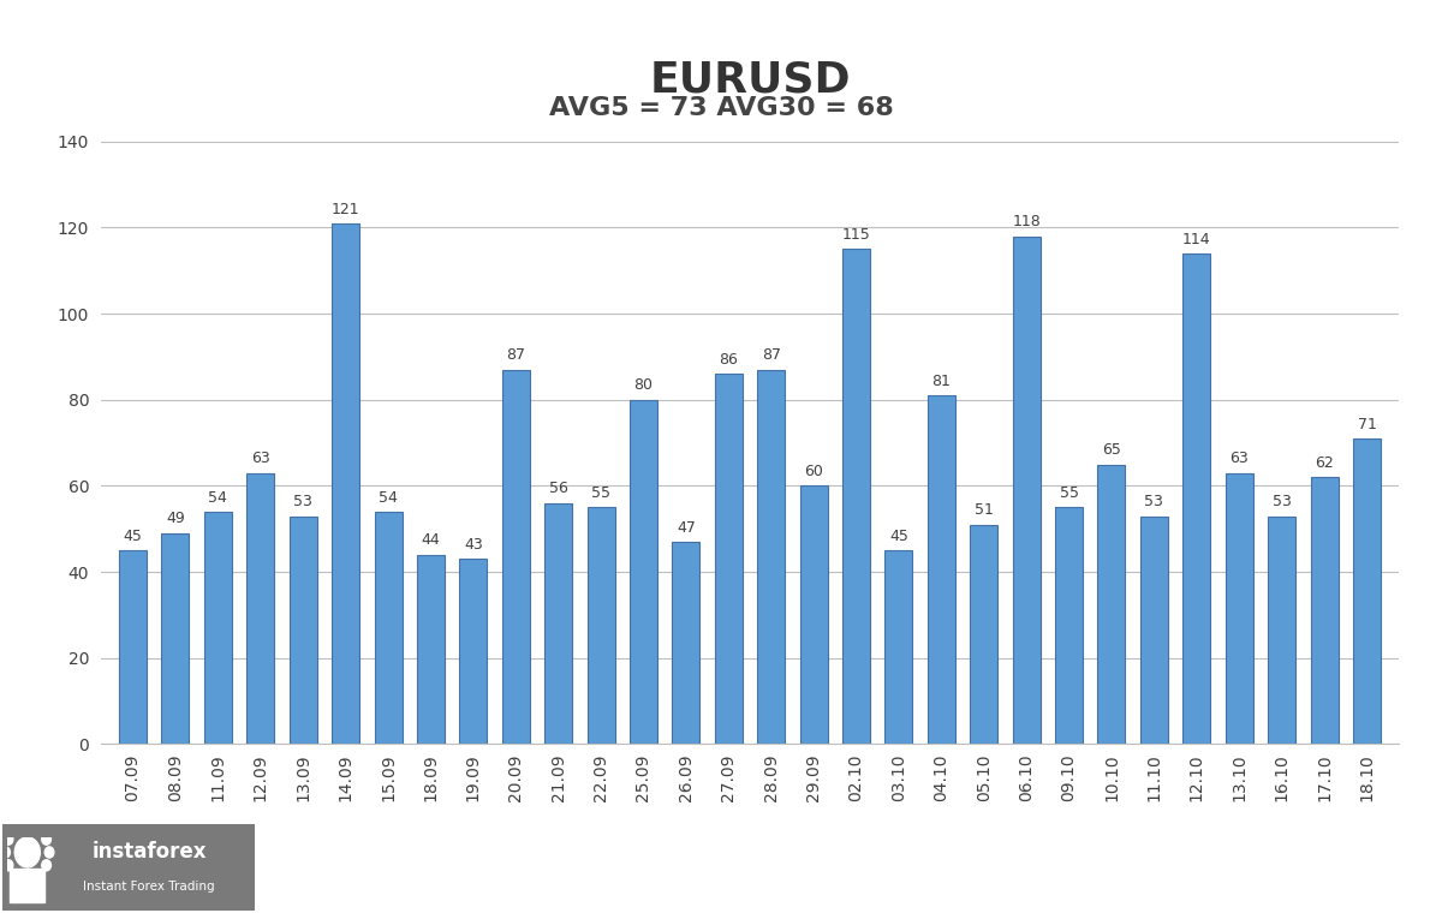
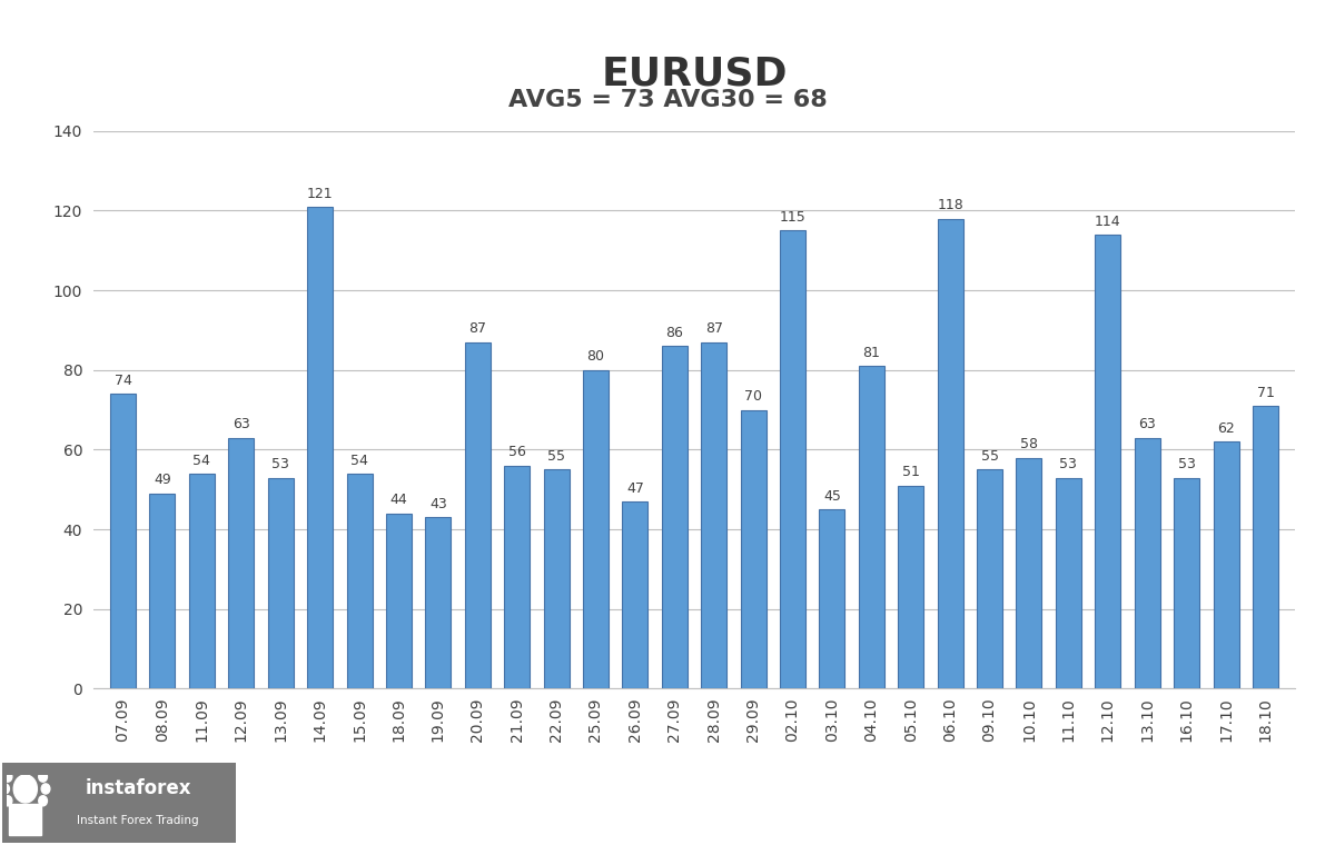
07.09: 45 -> 74
29.09: 60 -> 70
10.10: 65 -> 58
